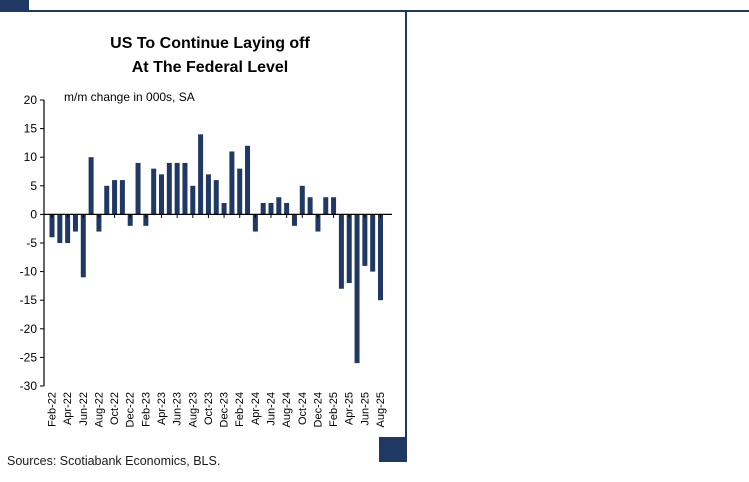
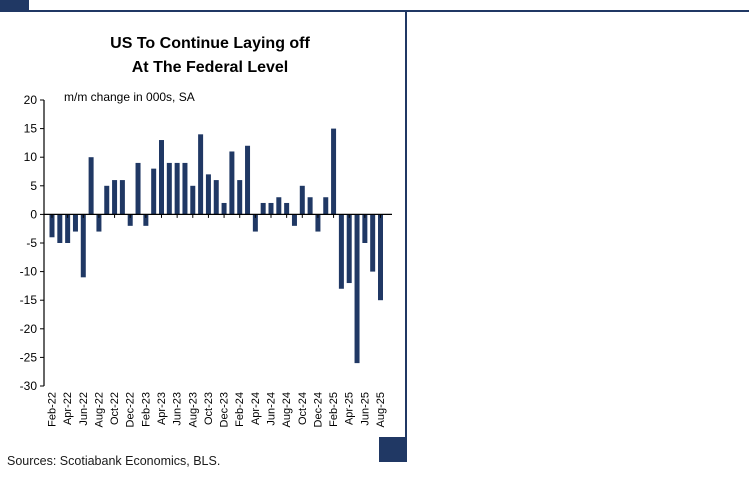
Apr-23: 7 -> 13
Feb-24: 8 -> 6
Feb-25: 3 -> 15
Jun-25: -9 -> -5
